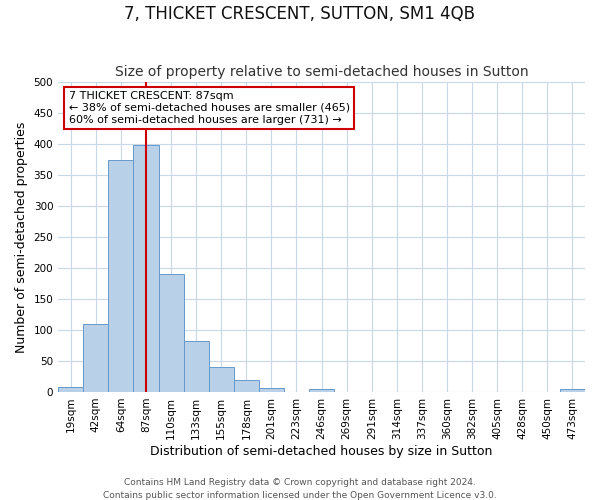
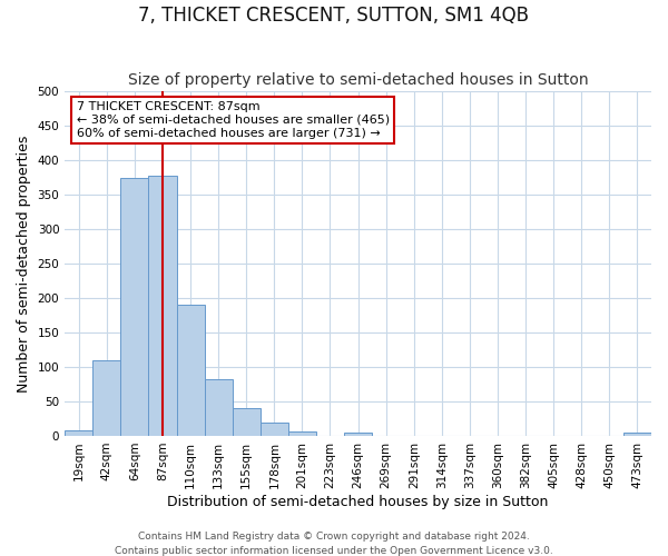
87sqm: 398 -> 378
